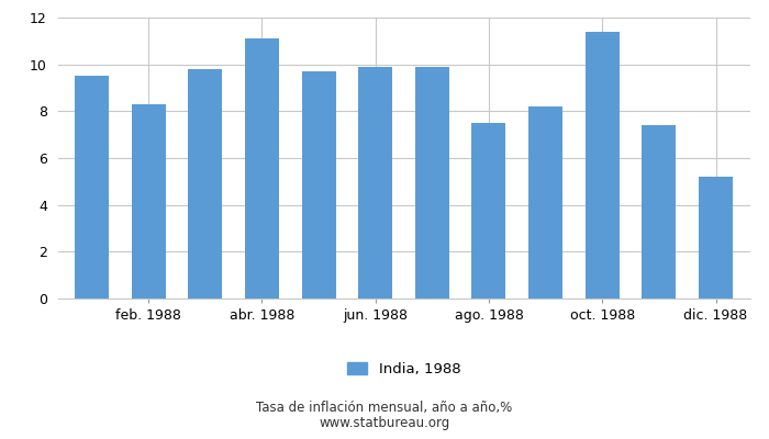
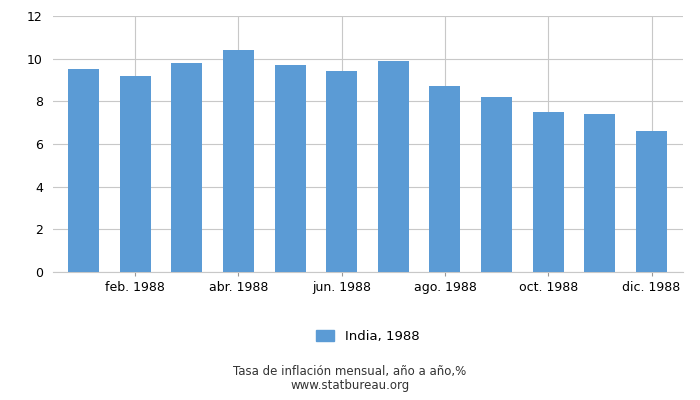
feb. 1988: 8.3 -> 9.2
abr. 1988: 11.1 -> 10.4
jun. 1988: 9.9 -> 9.4
ago. 1988: 7.5 -> 8.7
oct. 1988: 11.4 -> 7.5
dic. 1988: 5.2 -> 6.6
